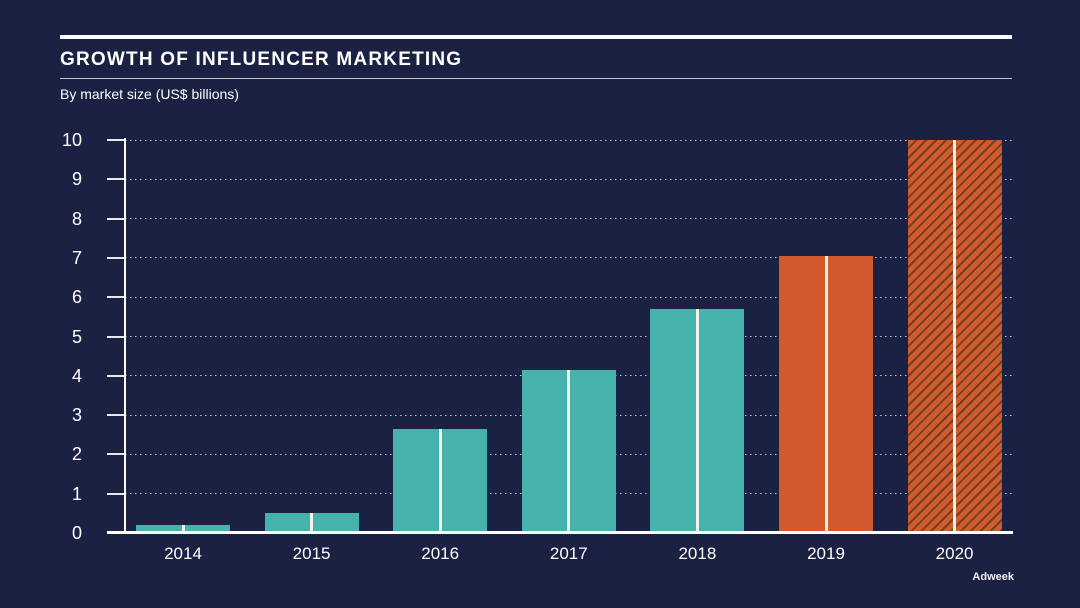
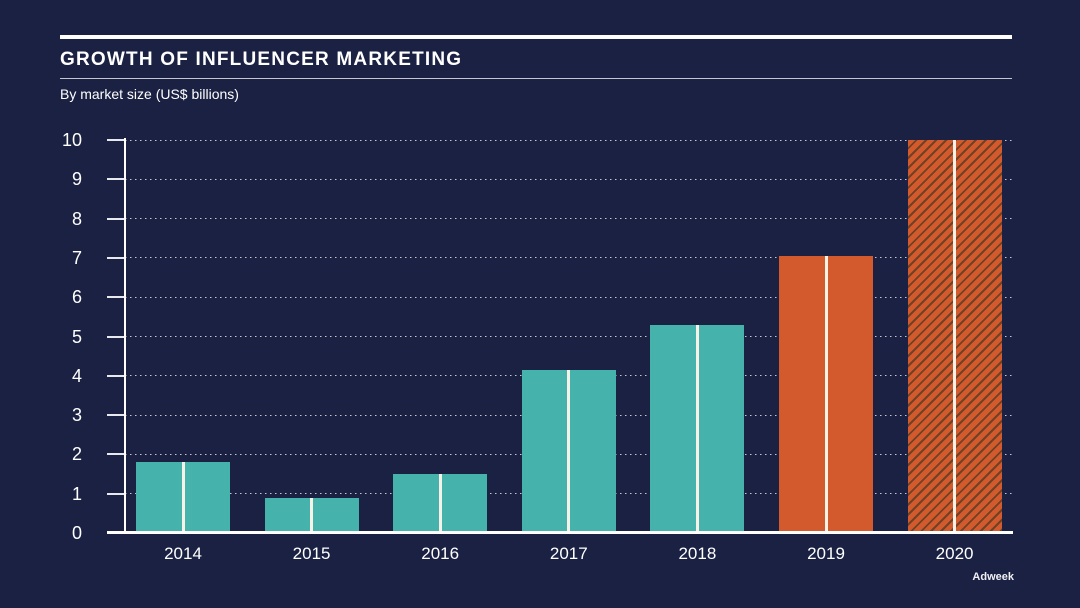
2014: 0.2 -> 1.8
2015: 0.5 -> 0.9
2016: 2.6 -> 1.5
2018: 5.7 -> 5.3
